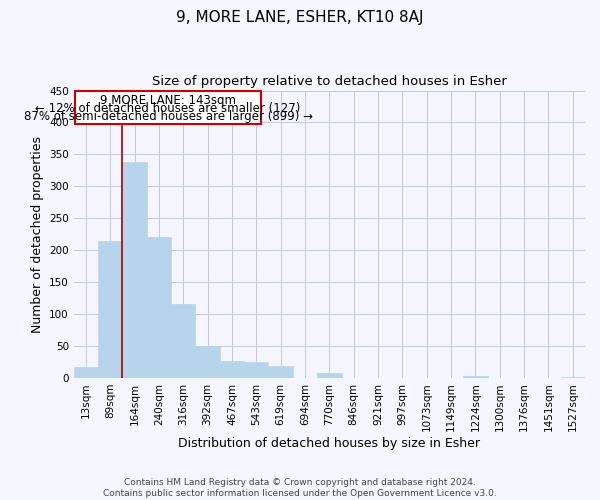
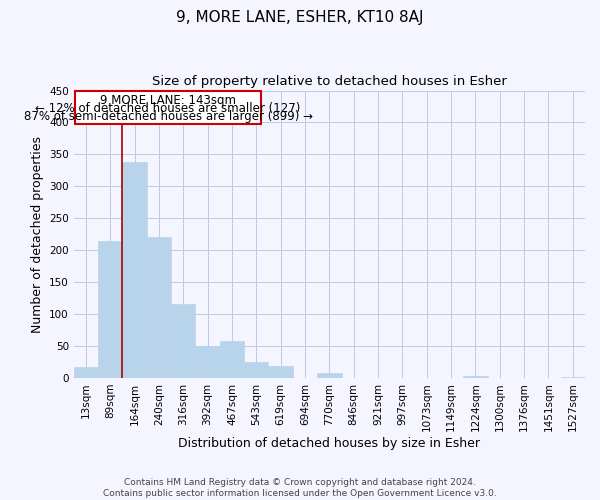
467sqm: 26 -> 58
